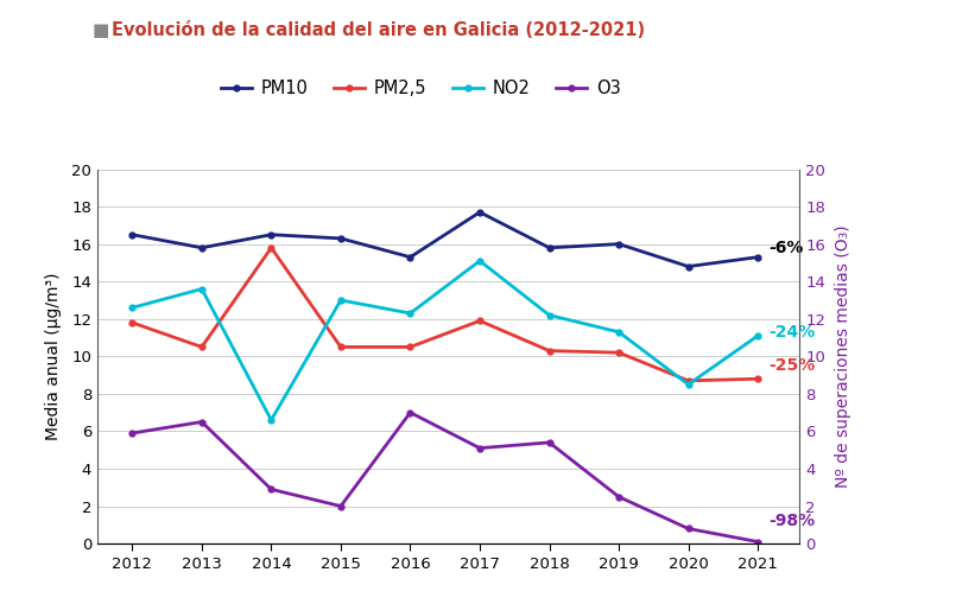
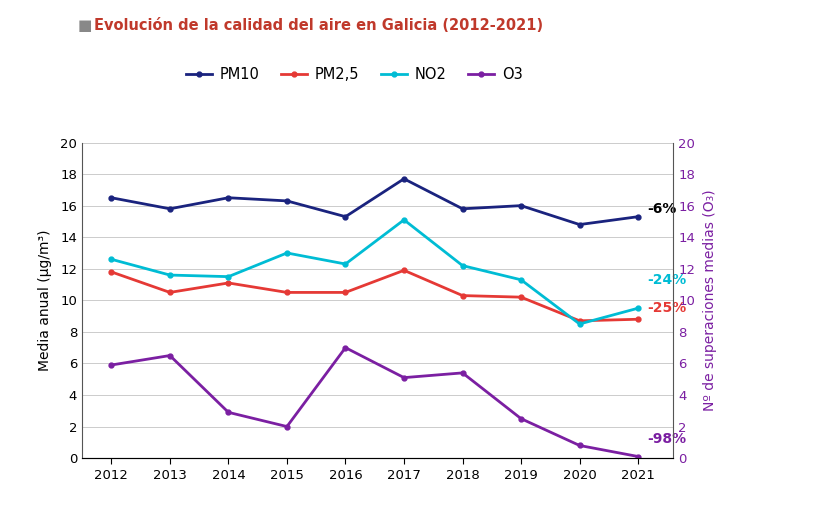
NO2/2013: 13.6 -> 11.6
PM2,5/2014: 15.8 -> 11.1
NO2/2014: 6.6 -> 11.5
NO2/2021: 11.1 -> 9.5
